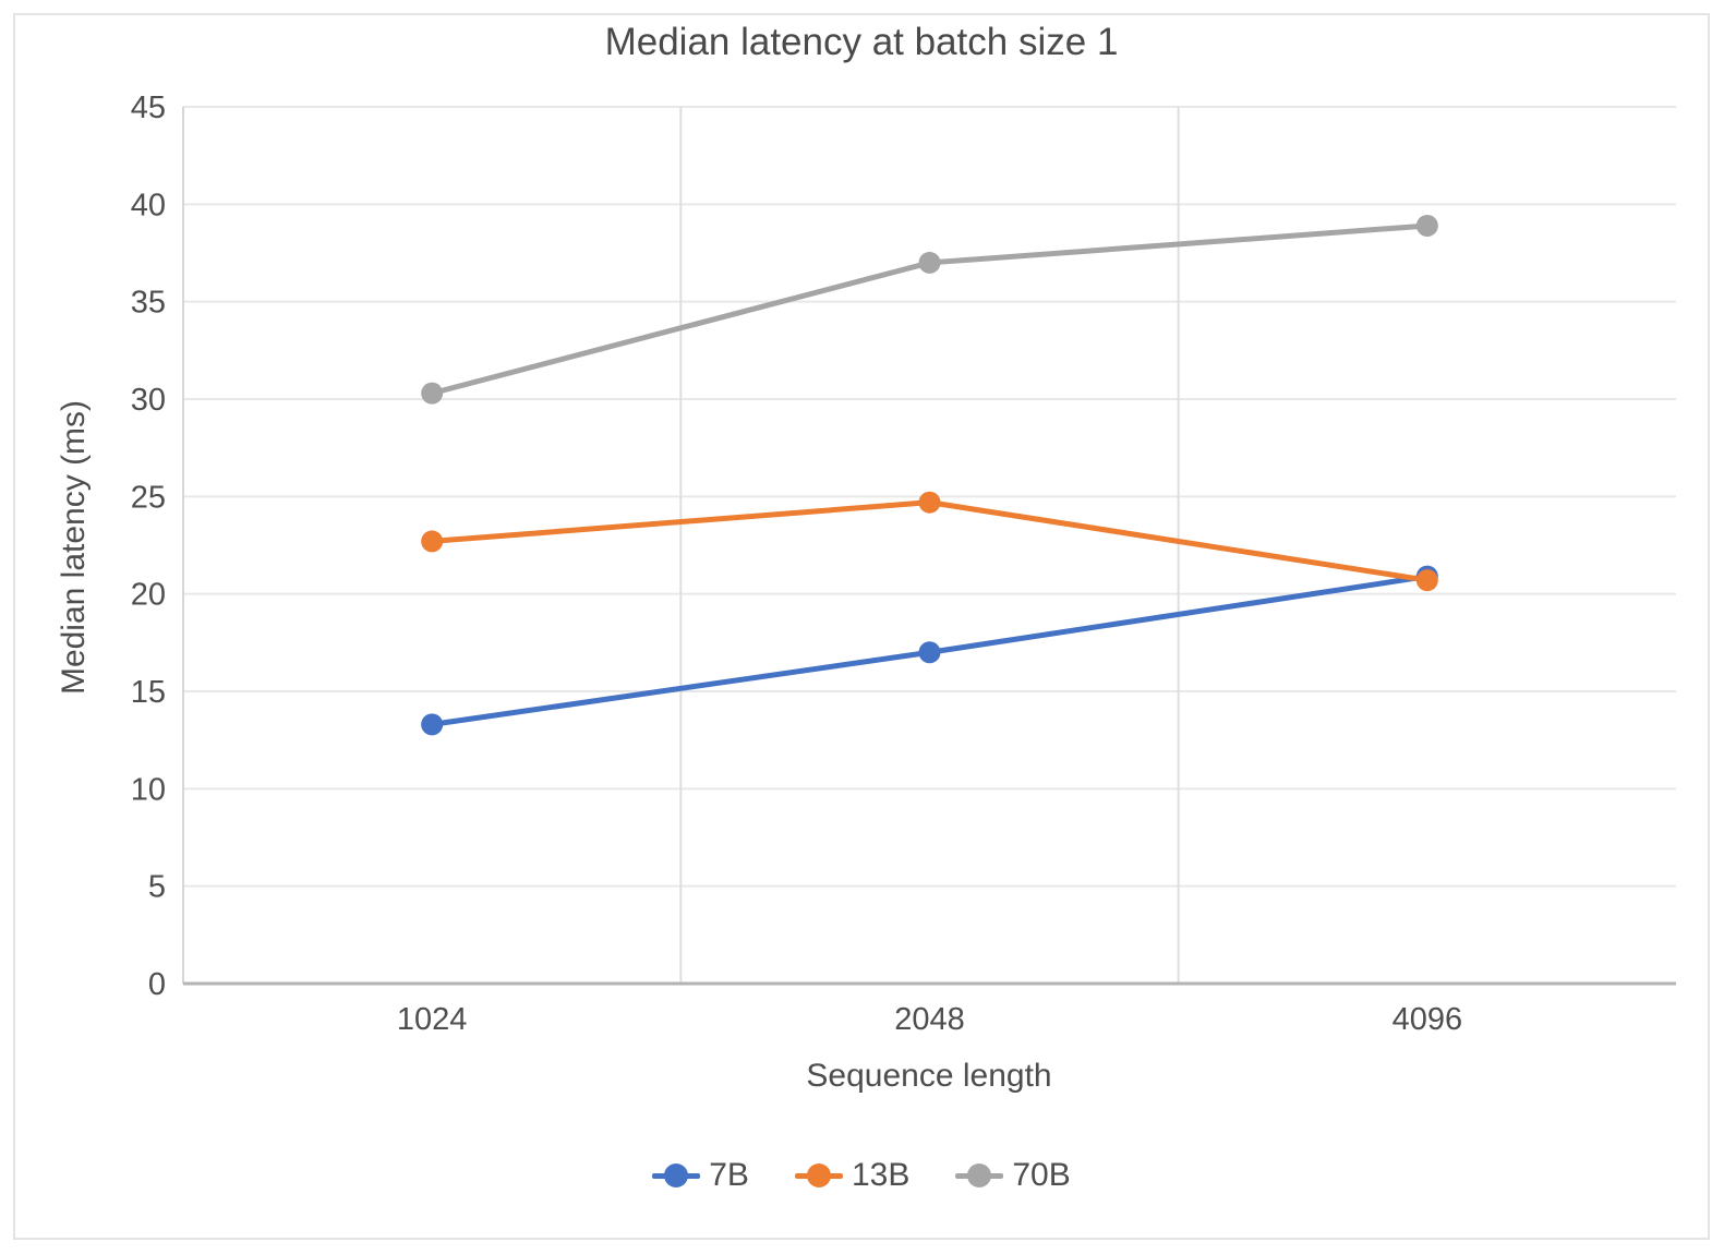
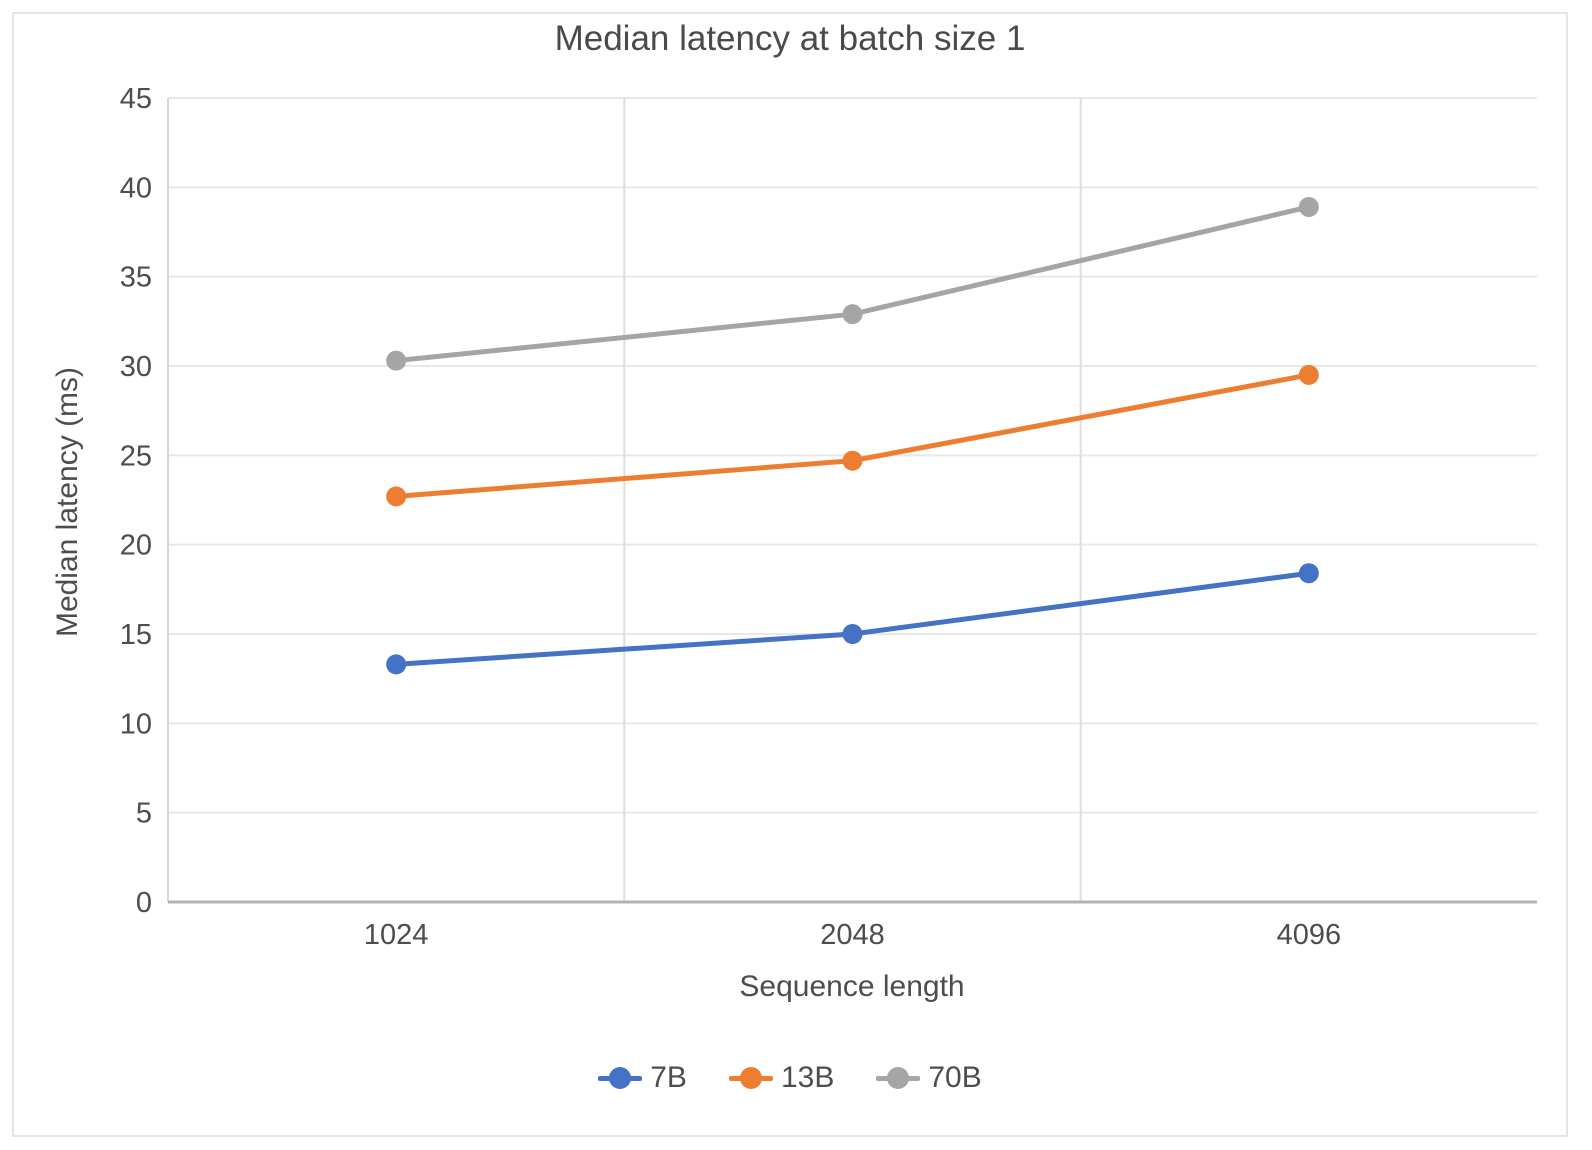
7B/2048: 17.0 -> 15.0
70B/2048: 37.0 -> 32.9
7B/4096: 20.9 -> 18.4
13B/4096: 20.7 -> 29.5
